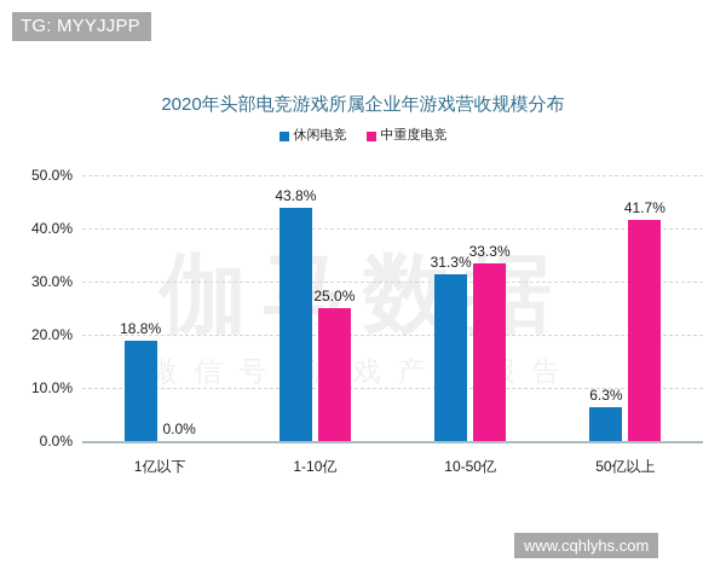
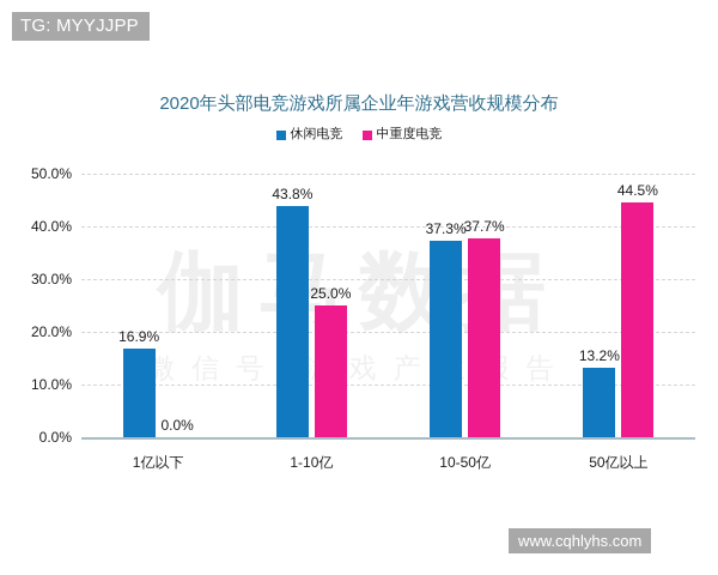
休闲电竞/1亿以下: 18.8% -> 16.9%
休闲电竞/10-50亿: 31.3% -> 37.3%
中重度电竞/10-50亿: 33.3% -> 37.7%
休闲电竞/50亿以上: 6.3% -> 13.2%
中重度电竞/50亿以上: 41.7% -> 44.5%
